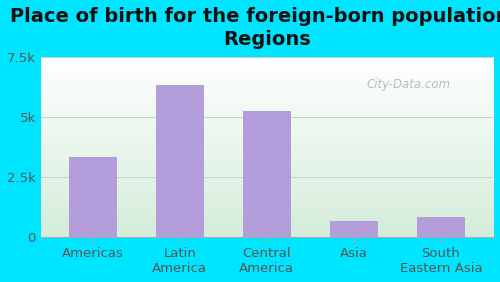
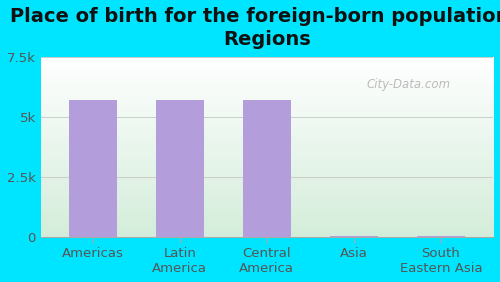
Americas: 3.30k -> 5.70k
Latin America: 6.30k -> 5.70k
Central America: 5.25k -> 5.70k
Asia: 0.65k -> 0.03k
South Eastern Asia: 0.80k -> 0.03k
